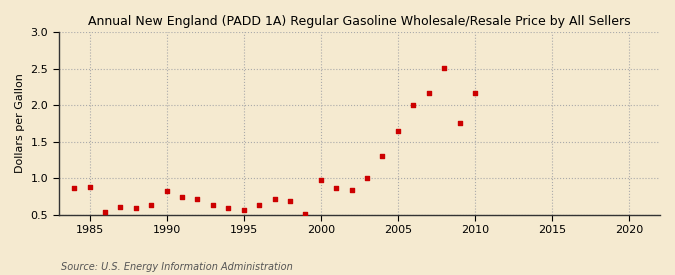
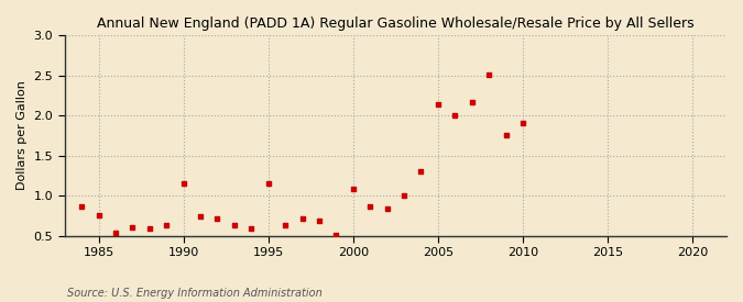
1985: 0.88 -> 0.76
1990: 0.83 -> 1.16
1995: 0.57 -> 1.16
2000: 0.97 -> 1.08
2005: 1.64 -> 2.14
2010: 2.17 -> 1.90
